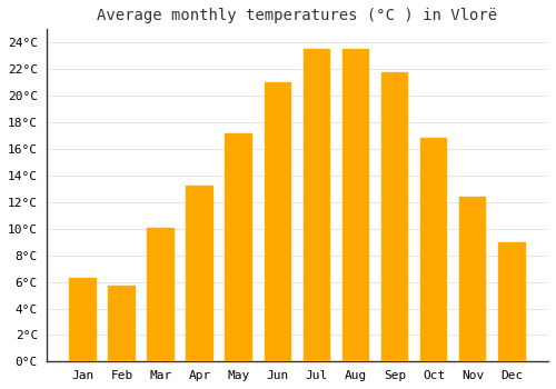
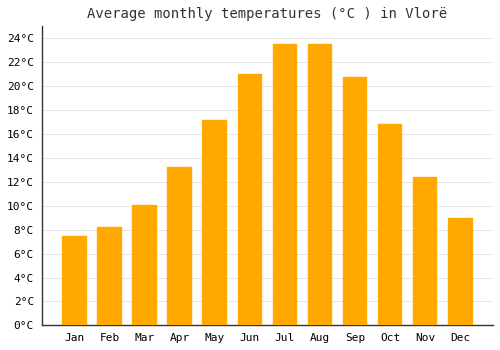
Jan: 6.3°C -> 7.5°C
Feb: 5.7°C -> 8.2°C
Sep: 21.8°C -> 20.8°C
